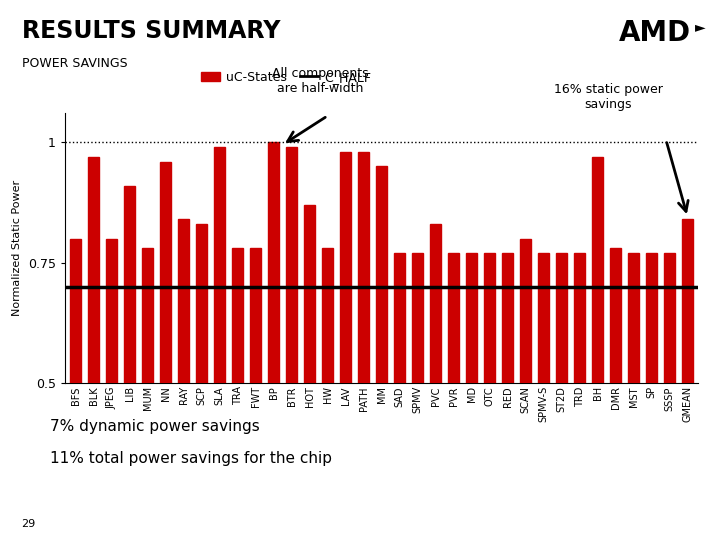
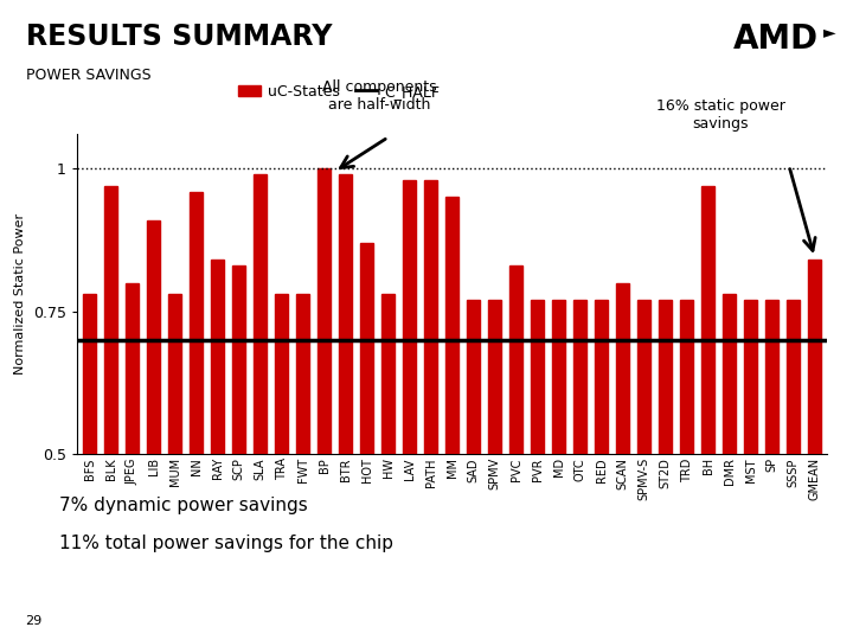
BFS: 0.80 -> 0.78
